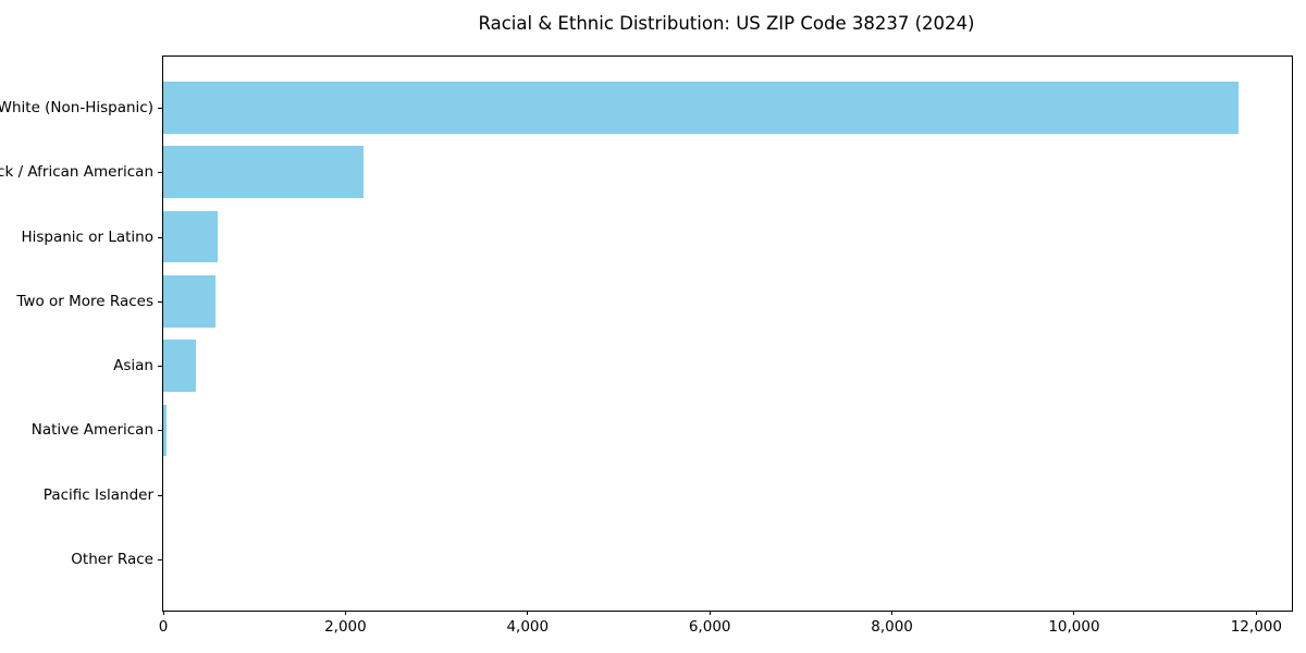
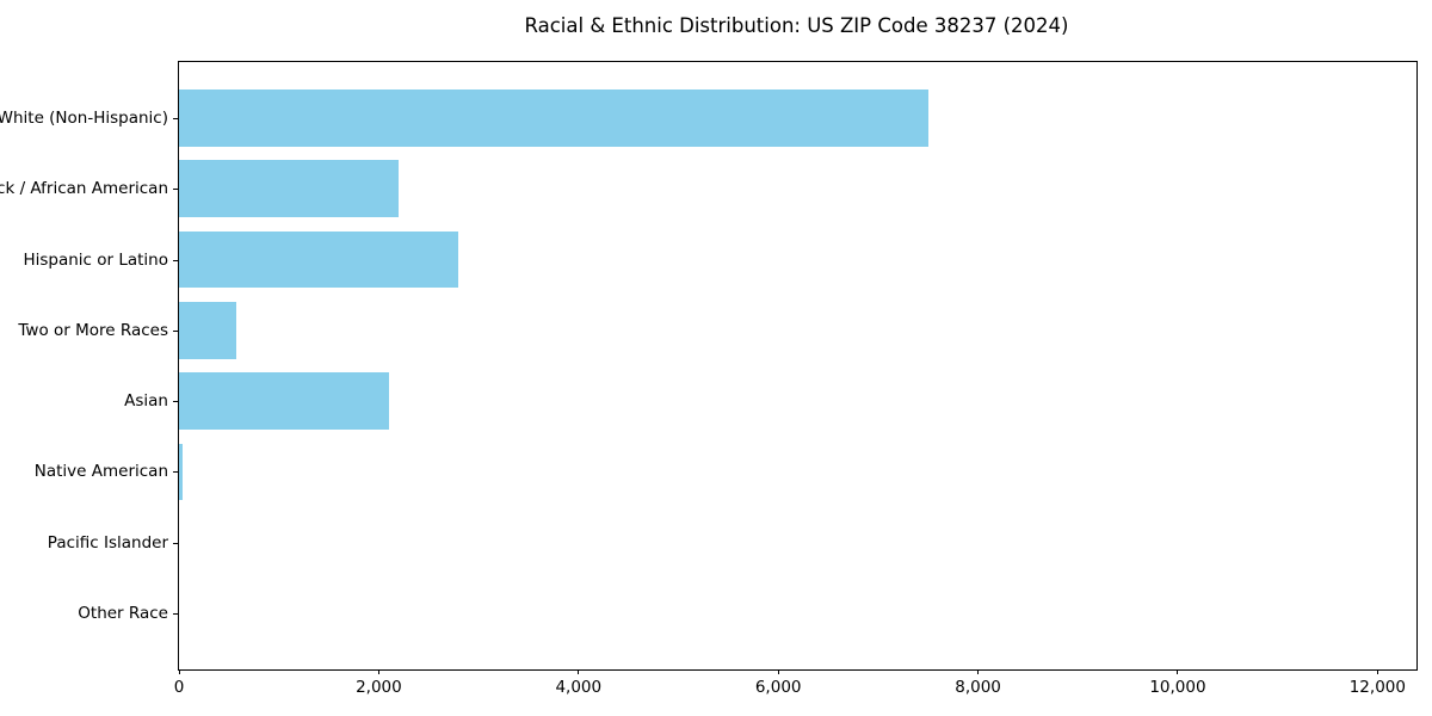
White (Non-Hispanic): 11800 -> 7500
Hispanic or Latino: 600 -> 2800
Asian: 400 -> 2100
